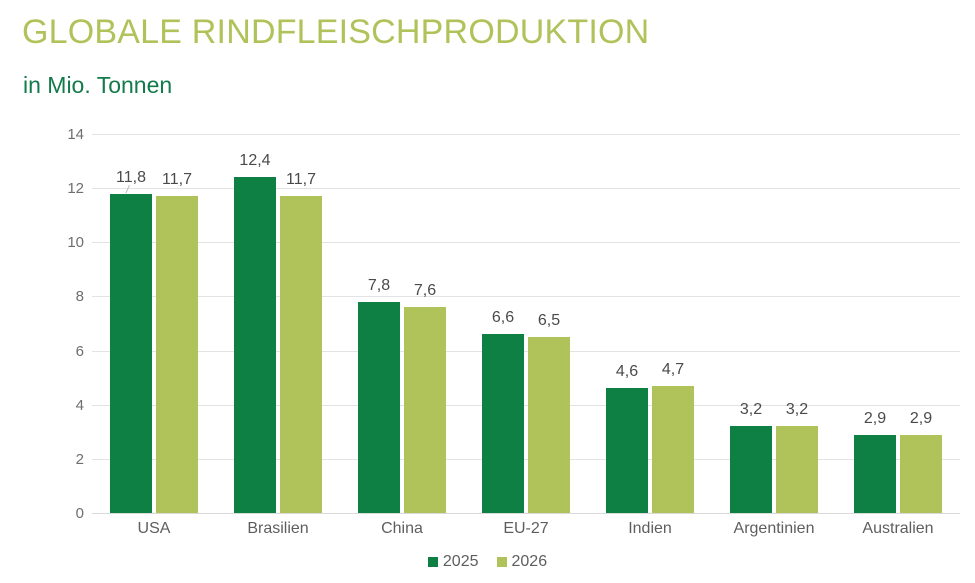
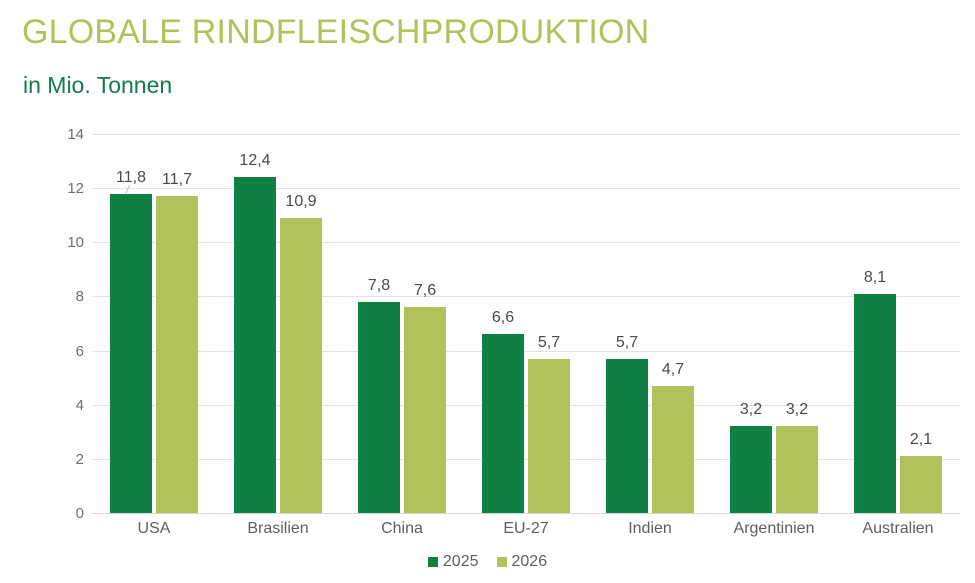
2026/Brasilien: 11,7 -> 10,9
2026/EU-27: 6,5 -> 5,7
2025/Indien: 4,6 -> 5,7
2025/Australien: 2,9 -> 8,1
2026/Australien: 2,9 -> 2,1
